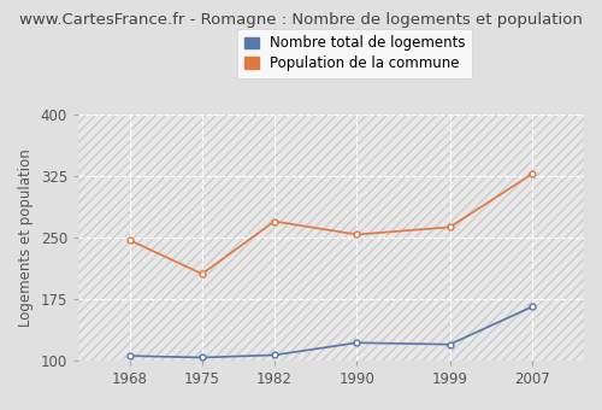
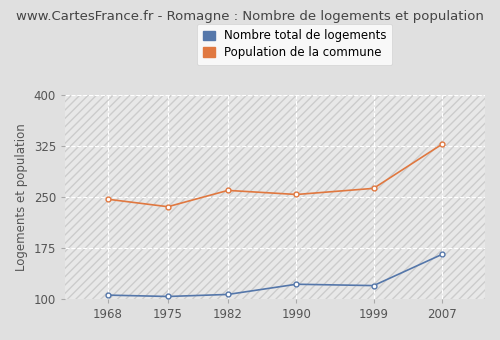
Population de la commune/1975: 206 -> 236
Population de la commune/1982: 270 -> 260
